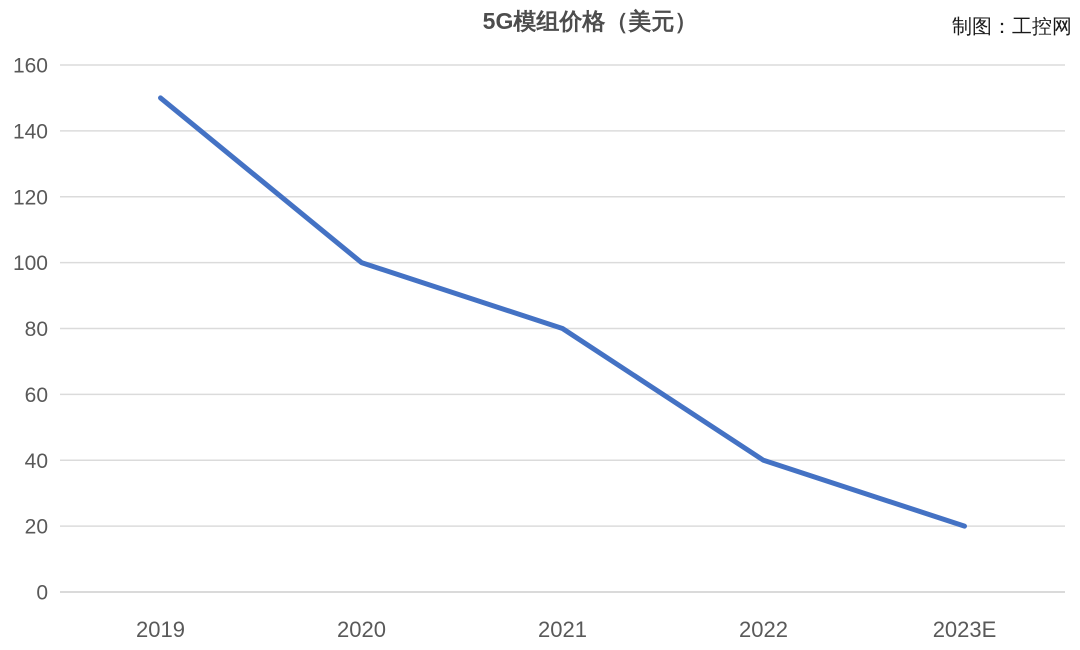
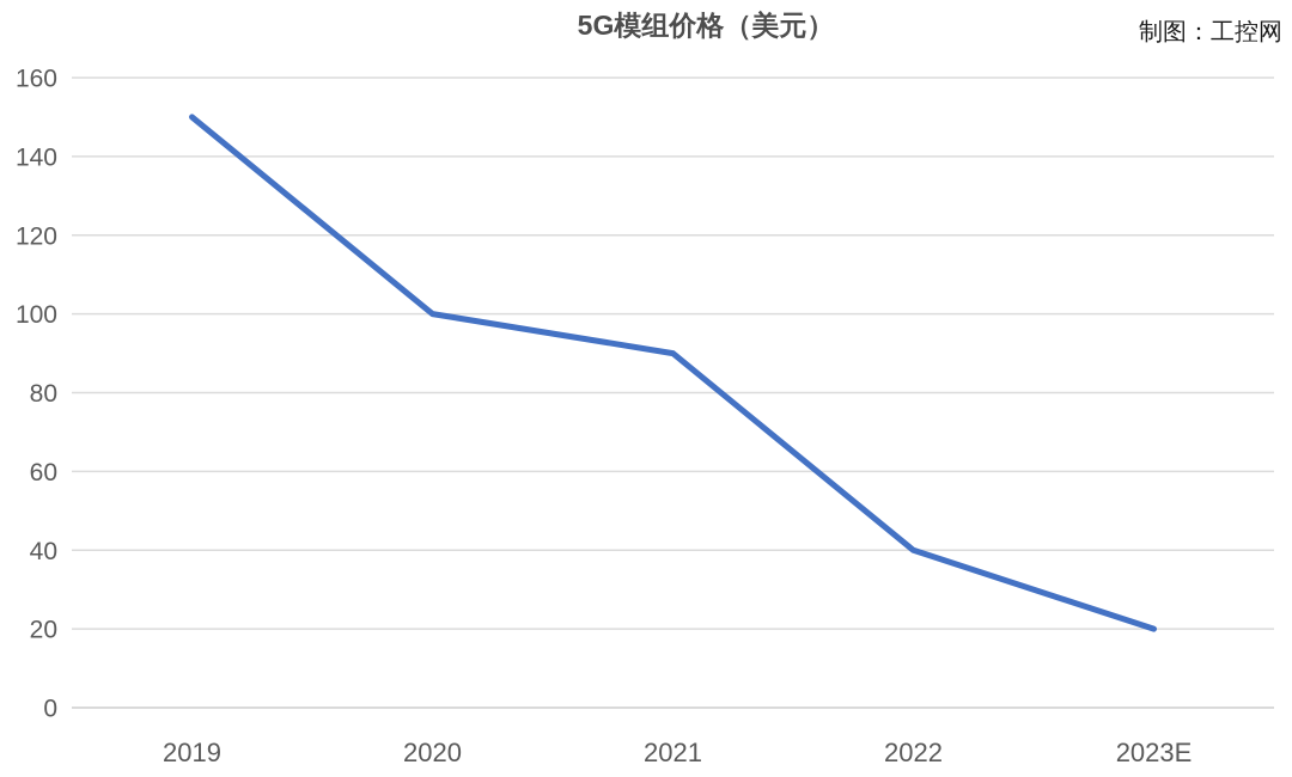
2021: 80 -> 90
